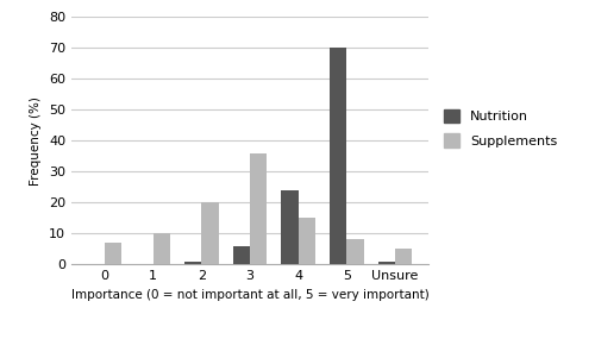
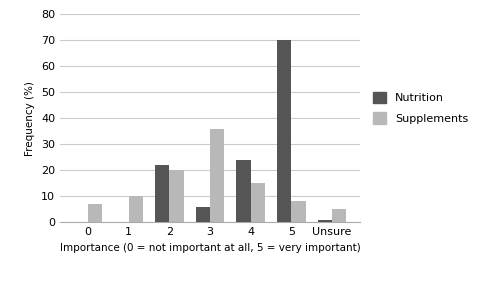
Nutrition/2: 1 -> 22
